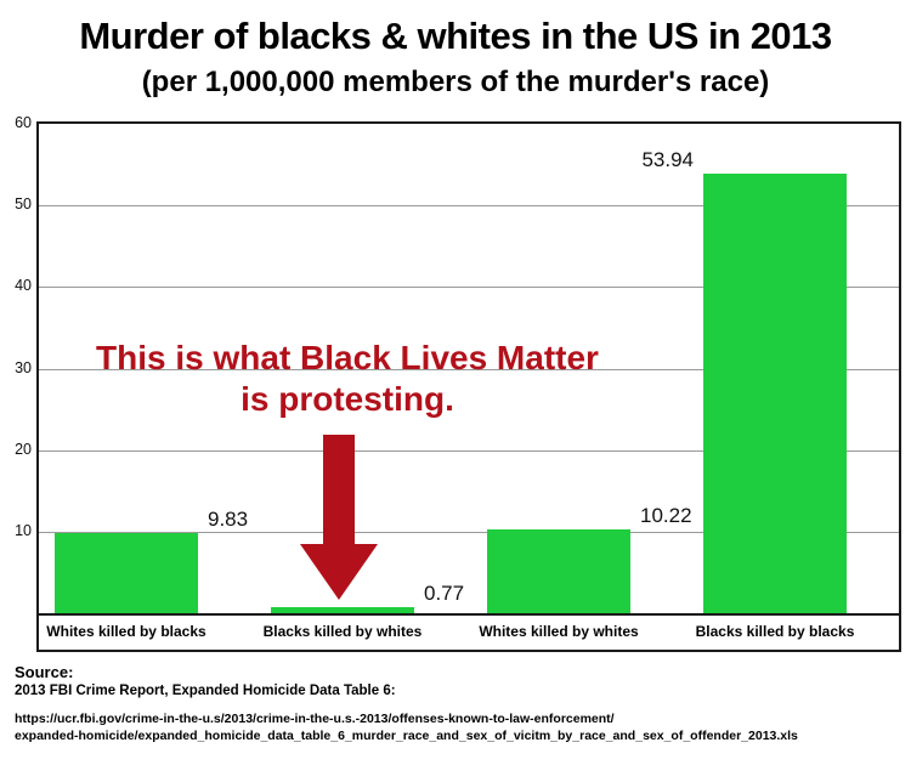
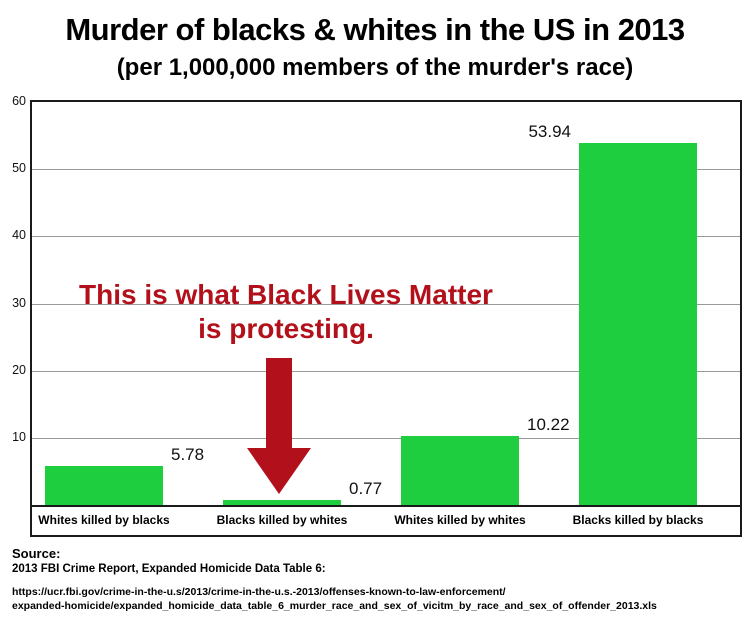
Whites killed by blacks: 9.83 -> 5.78
